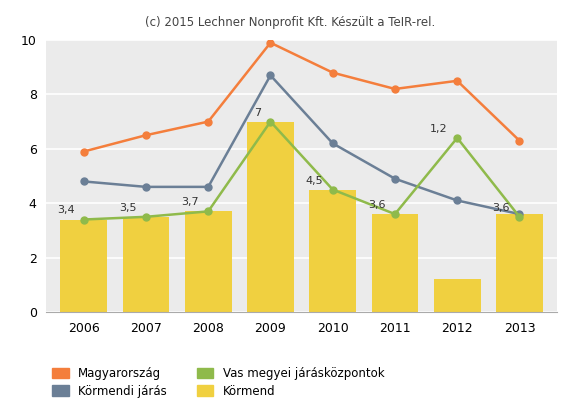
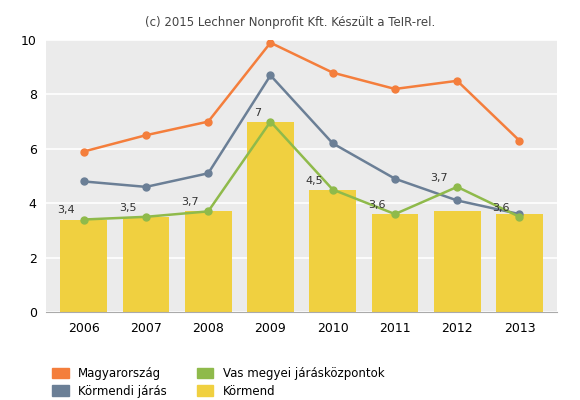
Körmendi járás/2008: 4.6 -> 5.1
Vas megyei járásközpontok/2012: 6.4 -> 4.6
Körmend/2012: 1,2 -> 3,7
